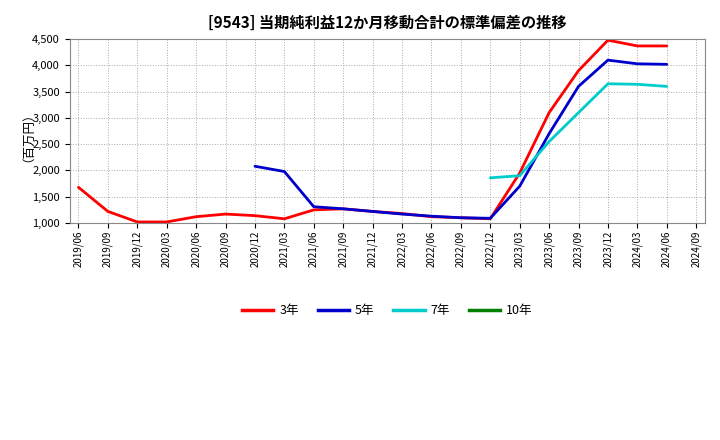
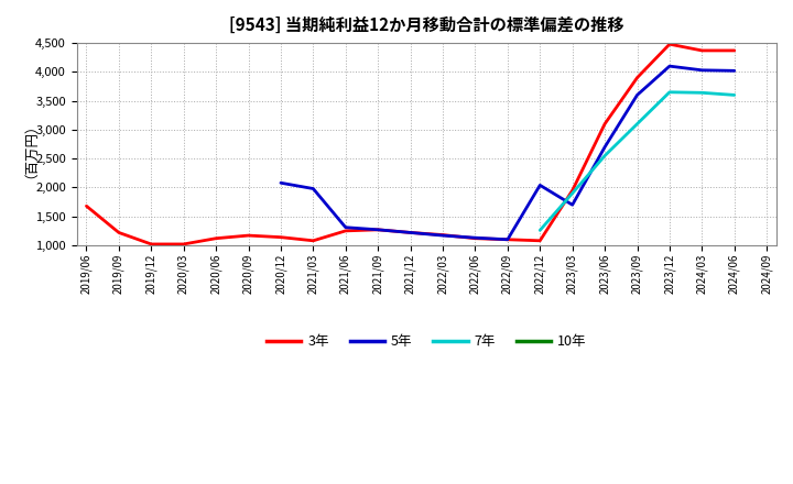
5年/2022/12: 1,090 -> 2,040
7年/2022/12: 1,860 -> 1,260
